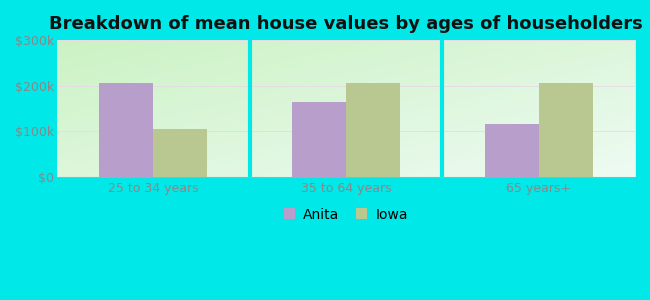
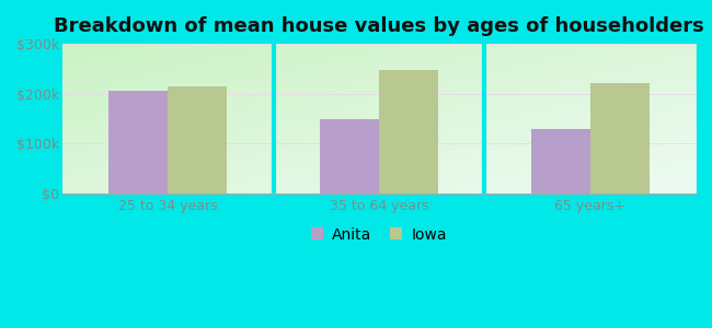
Iowa/25 to 34 years: $105k -> $215k
Anita/35 to 64 years: $165k -> $150k
Iowa/35 to 64 years: $205k -> $248k
Anita/65 years+: $115k -> $130k
Iowa/65 years+: $205k -> $222k
